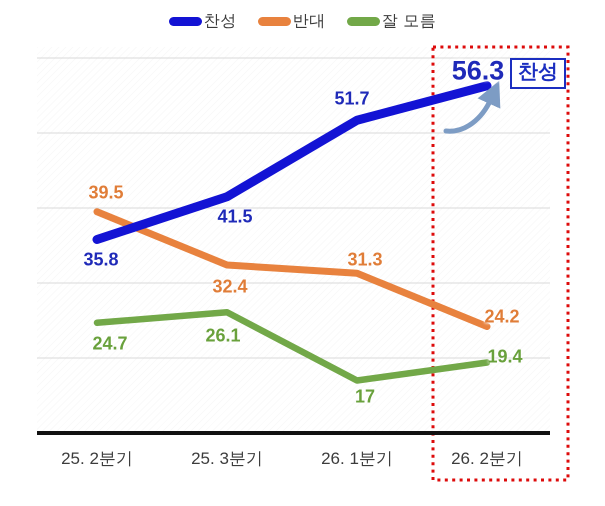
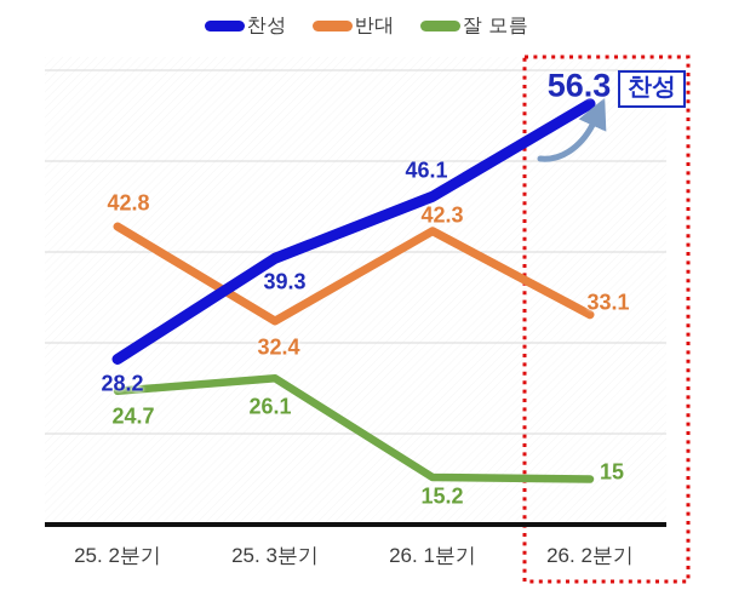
찬성/25. 2분기: 35.8 -> 28.2
반대/25. 2분기: 39.5 -> 42.8
찬성/25. 3분기: 41.5 -> 39.3
찬성/26. 1분기: 51.7 -> 46.1
반대/26. 1분기: 31.3 -> 42.3
잘 모름/26. 1분기: 17 -> 15.2
반대/26. 2분기: 24.2 -> 33.1
잘 모름/26. 2분기: 19.4 -> 15
